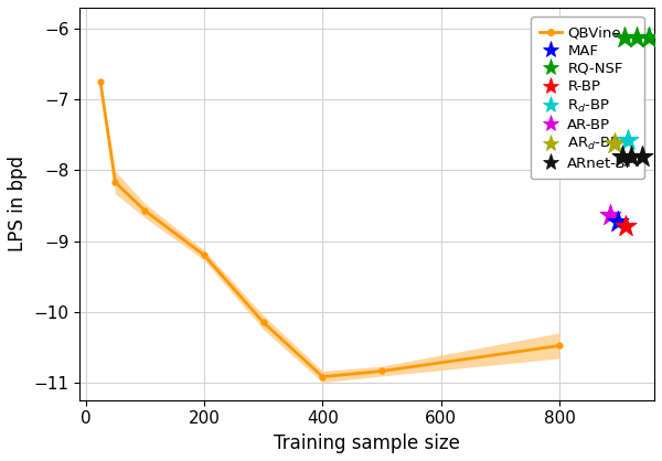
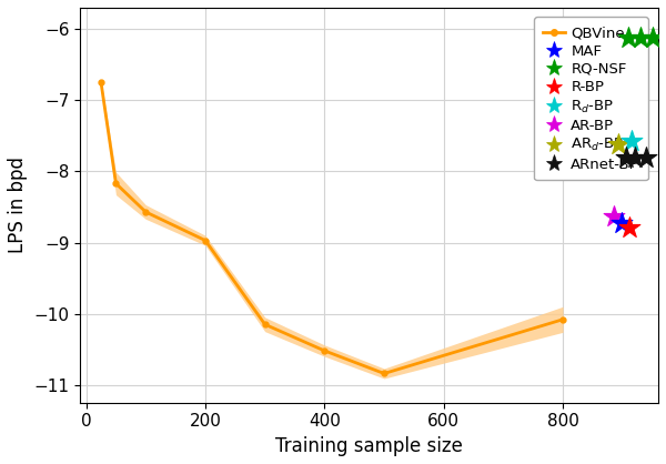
QBVine/200: -9.20 -> -8.97
QBVine/400: -10.92 -> -10.52
QBVine/800: -10.48 -> -10.08
